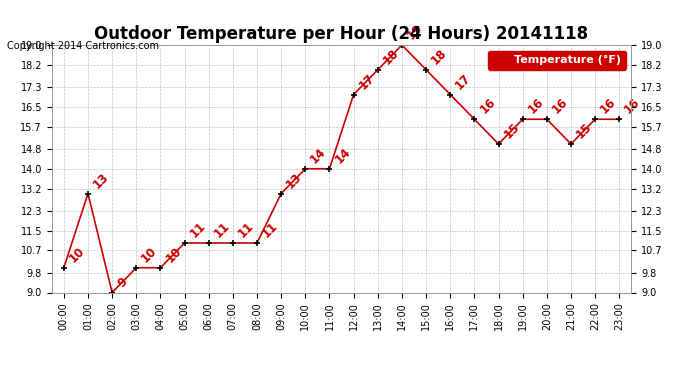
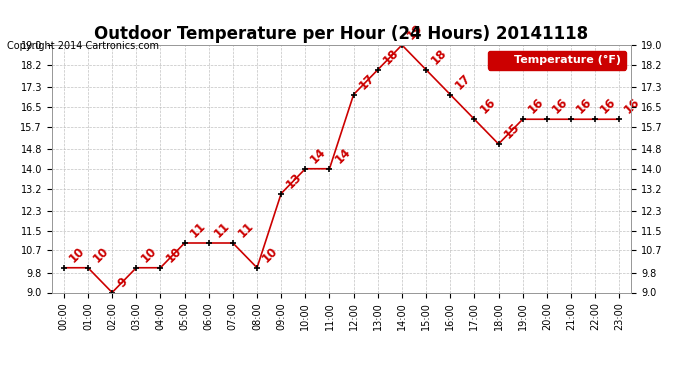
01:00: 13 -> 10
08:00: 11 -> 10
21:00: 15 -> 16
